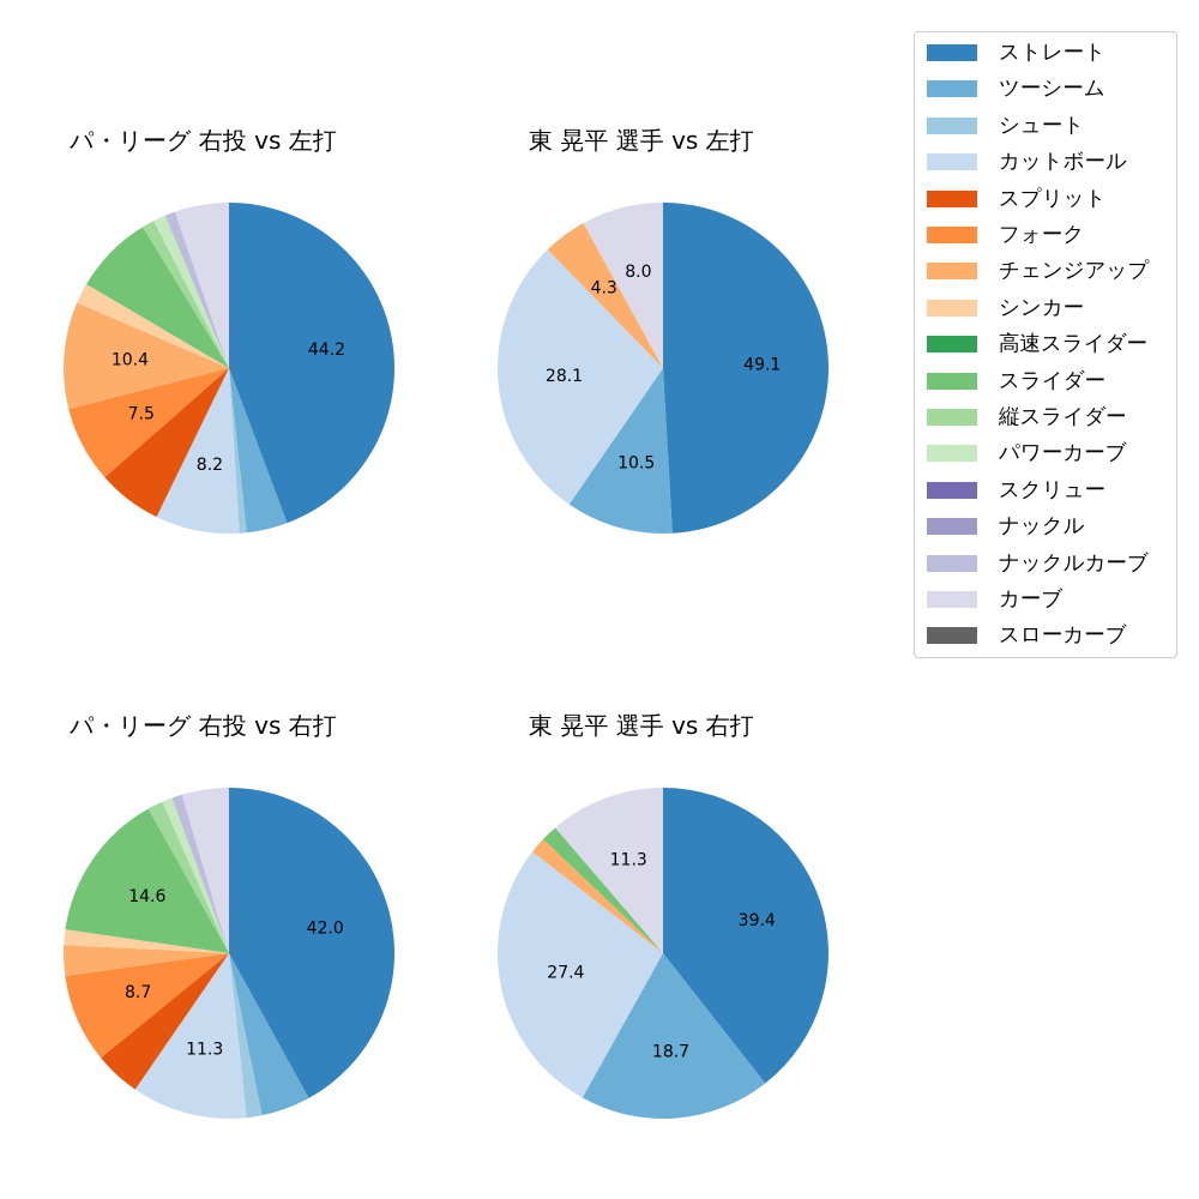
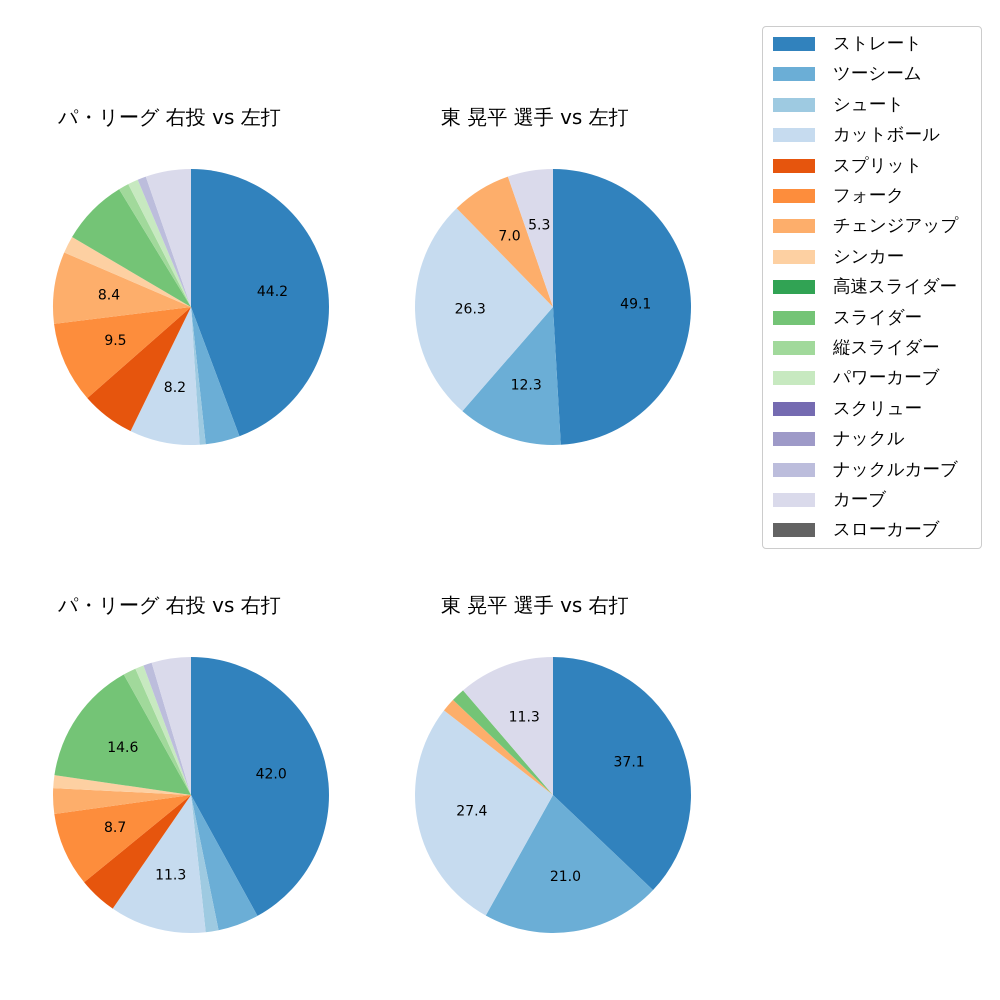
パ・リーグ 右投 vs 左打/フォーク: 7.5 -> 9.5
パ・リーグ 右投 vs 左打/チェンジアップ: 10.4 -> 8.4
東 晃平 選手 vs 左打/ツーシーム: 10.5 -> 12.3
東 晃平 選手 vs 左打/カットボール: 28.1 -> 26.3
東 晃平 選手 vs 左打/チェンジアップ: 4.3 -> 7.0
東 晃平 選手 vs 左打/カーブ: 8.0 -> 5.3
東 晃平 選手 vs 右打/ストレート: 39.4 -> 37.1
東 晃平 選手 vs 右打/ツーシーム: 18.7 -> 21.0
